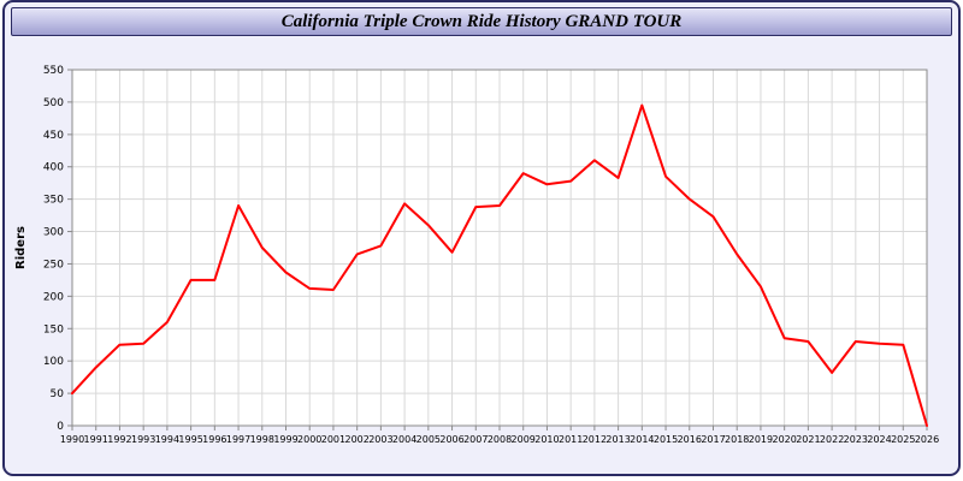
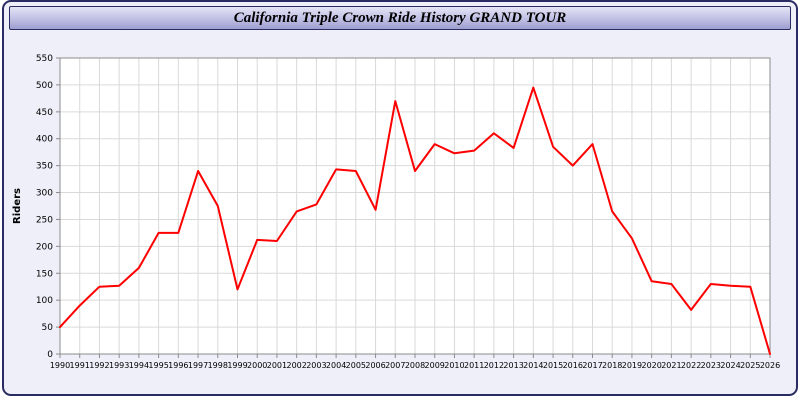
1999: 240 -> 120
2005: 310 -> 340
2007: 340 -> 470
2017: 320 -> 390
